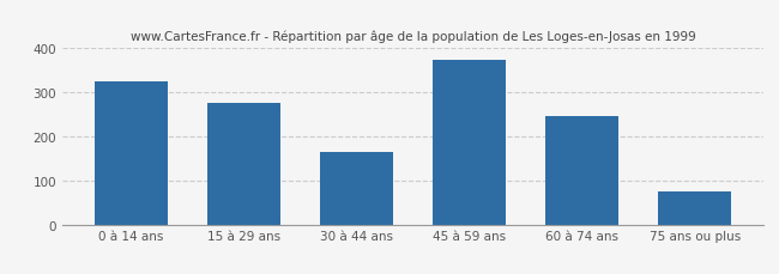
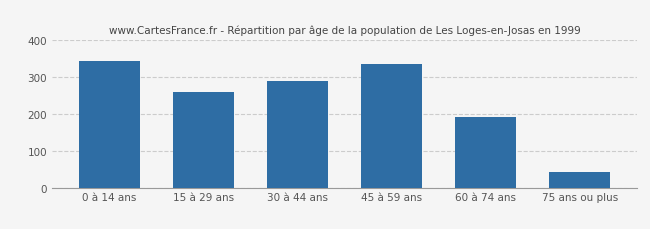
0 à 14 ans: 325 -> 345
15 à 29 ans: 275 -> 260
30 à 44 ans: 165 -> 290
45 à 59 ans: 375 -> 335
60 à 74 ans: 245 -> 193
75 ans ou plus: 75 -> 42
